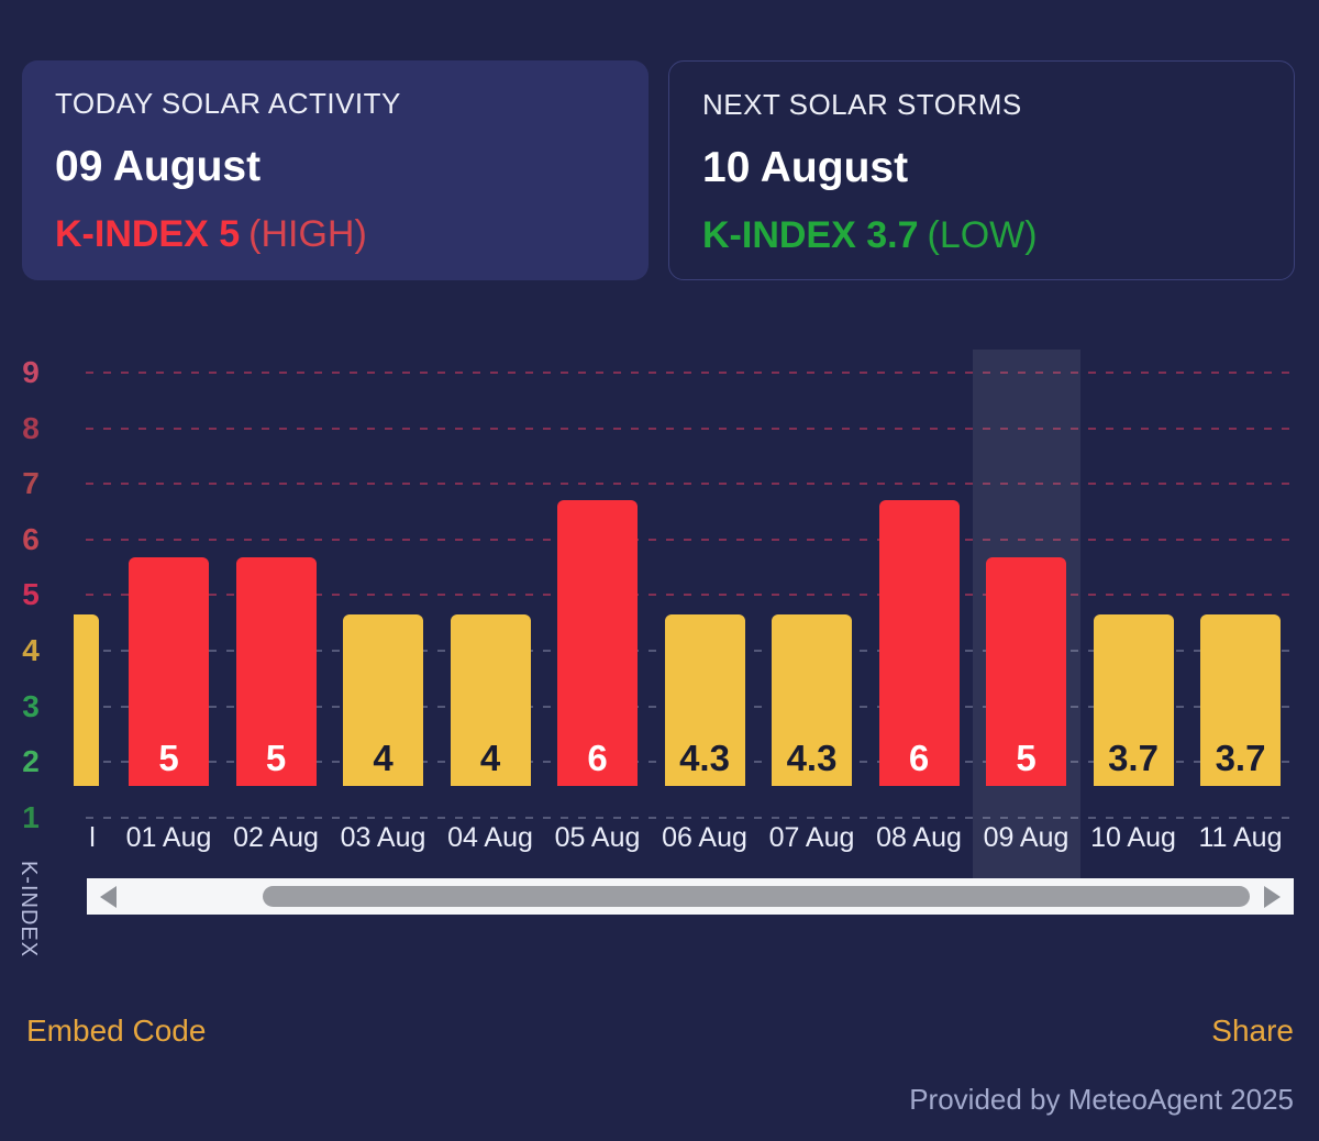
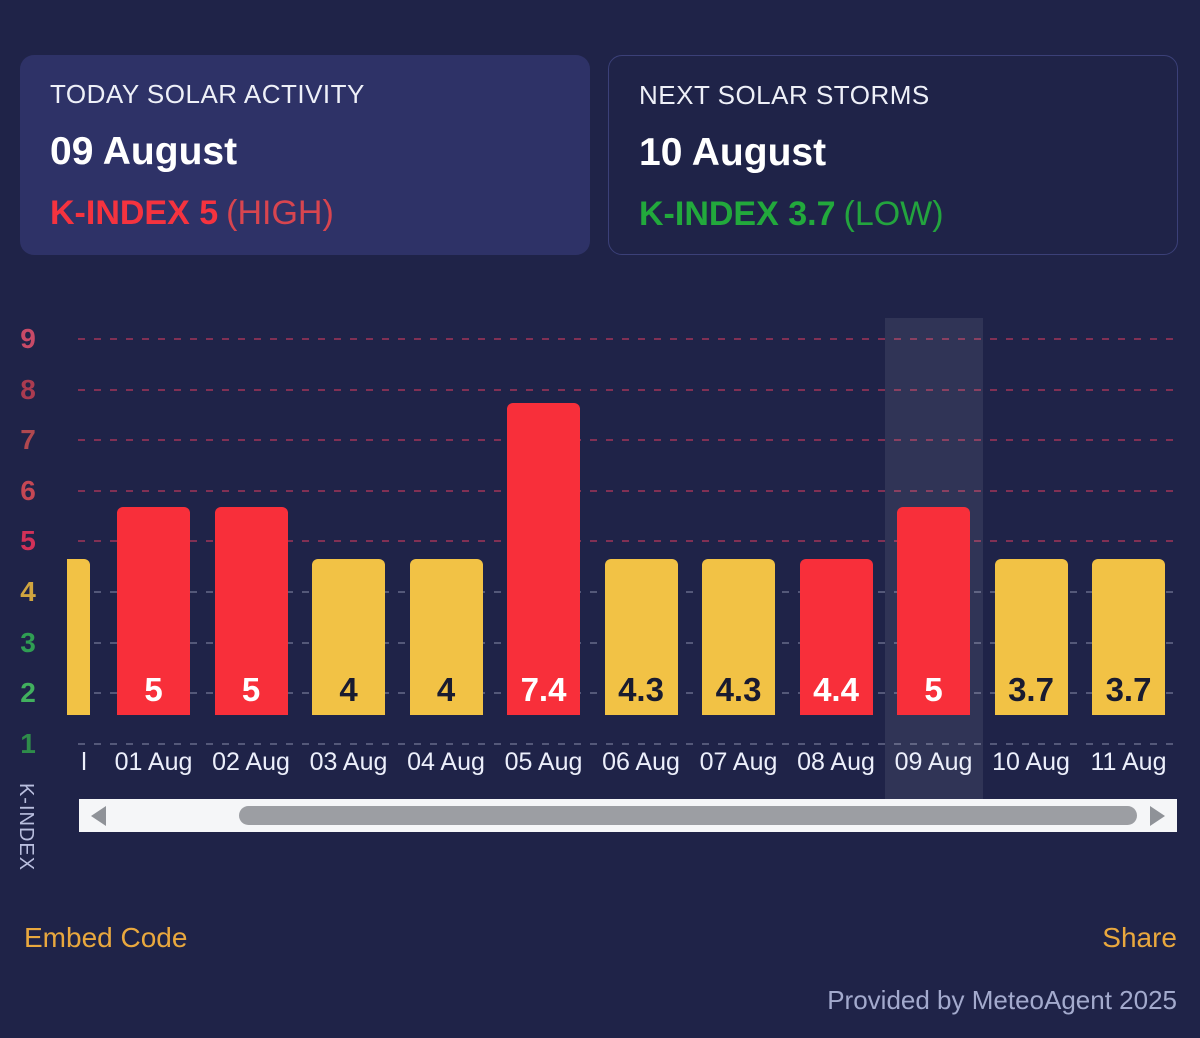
05 Aug: 6 -> 7.4
08 Aug: 6 -> 4.4
